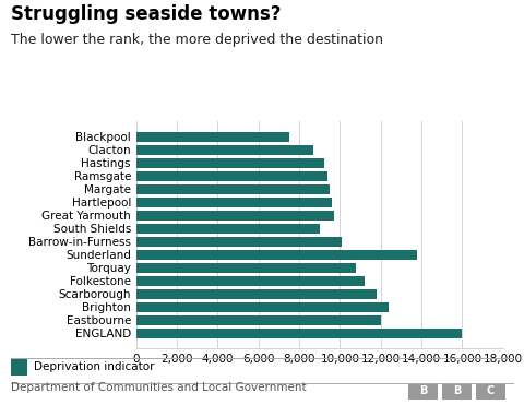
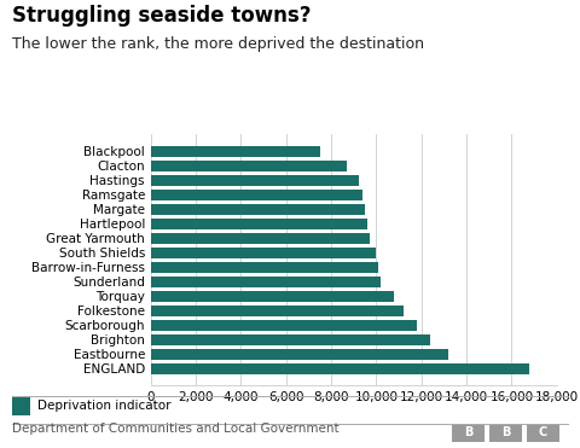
South Shields: 9,000 -> 10,000
Sunderland: 13,800 -> 10,200
Eastbourne: 12,000 -> 13,200
ENGLAND: 16,000 -> 16,800
